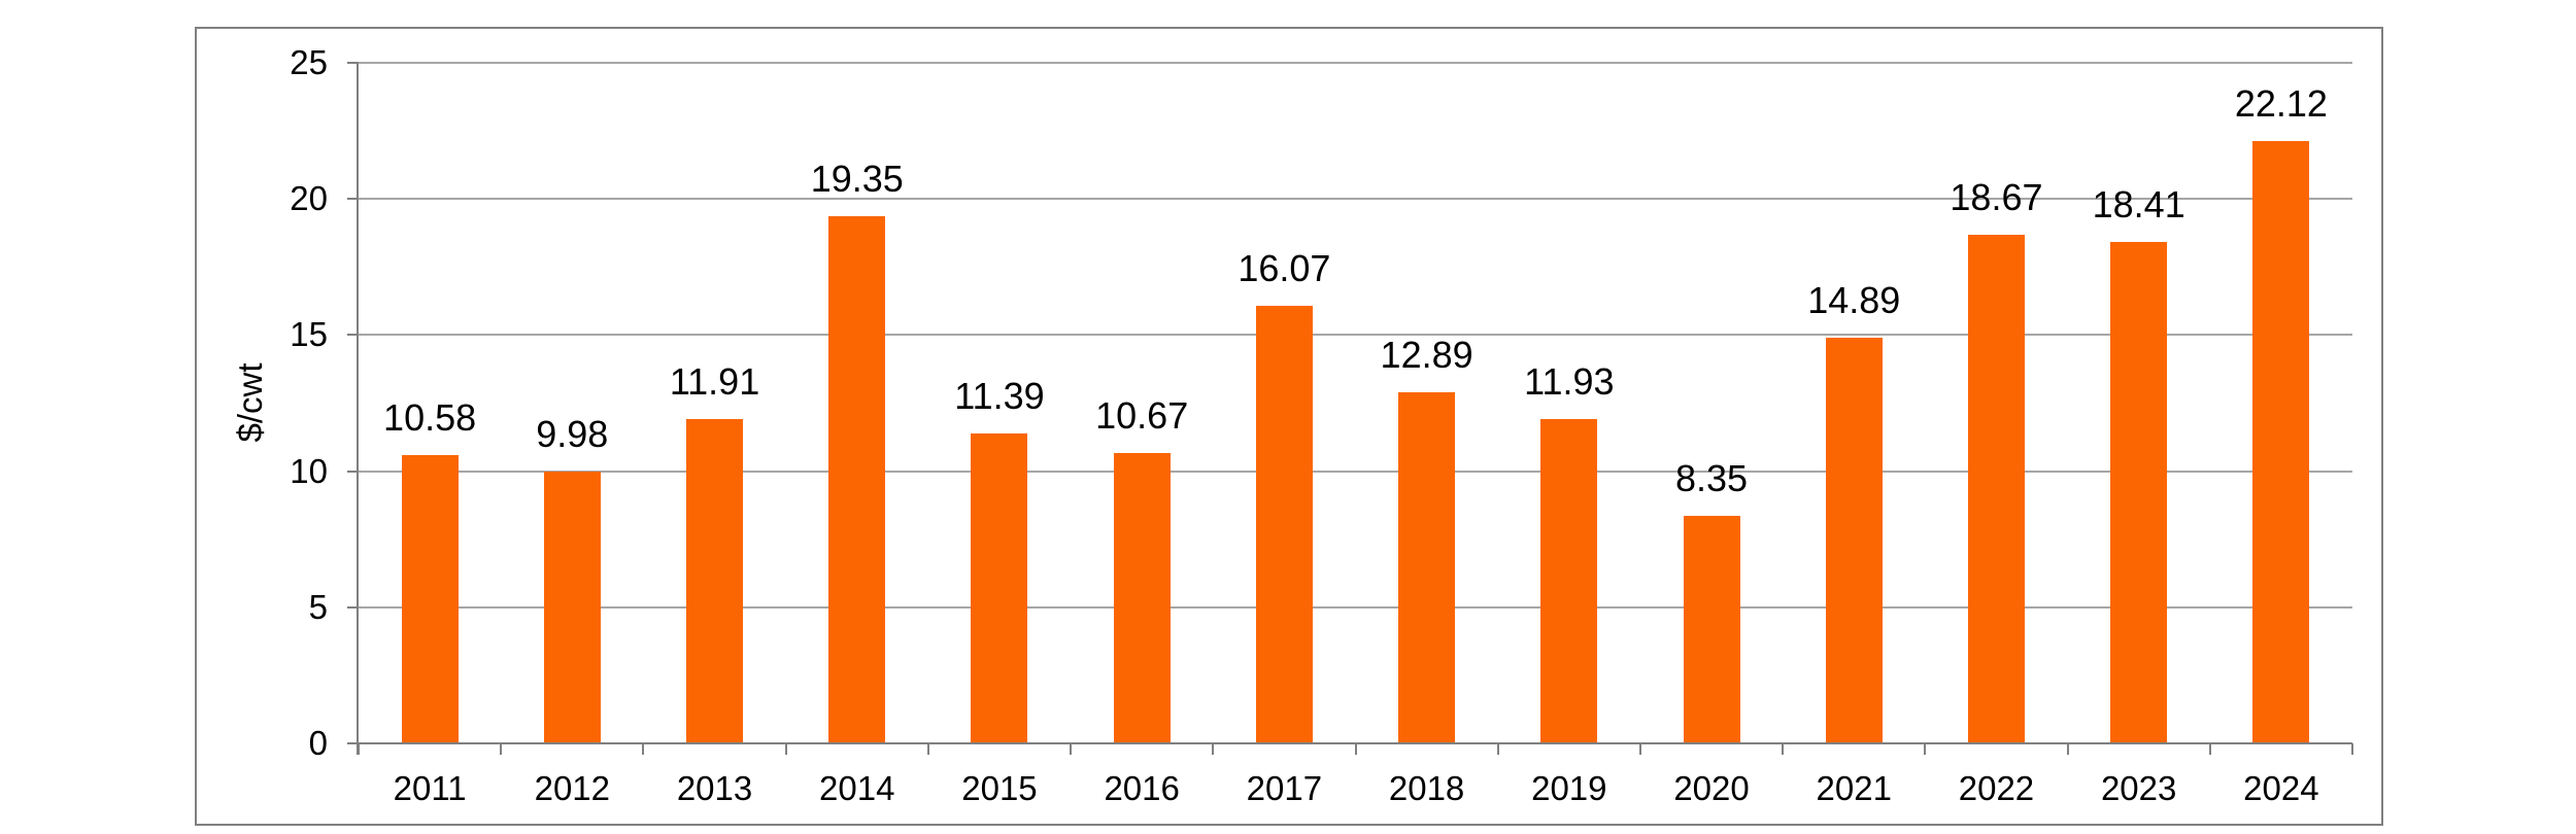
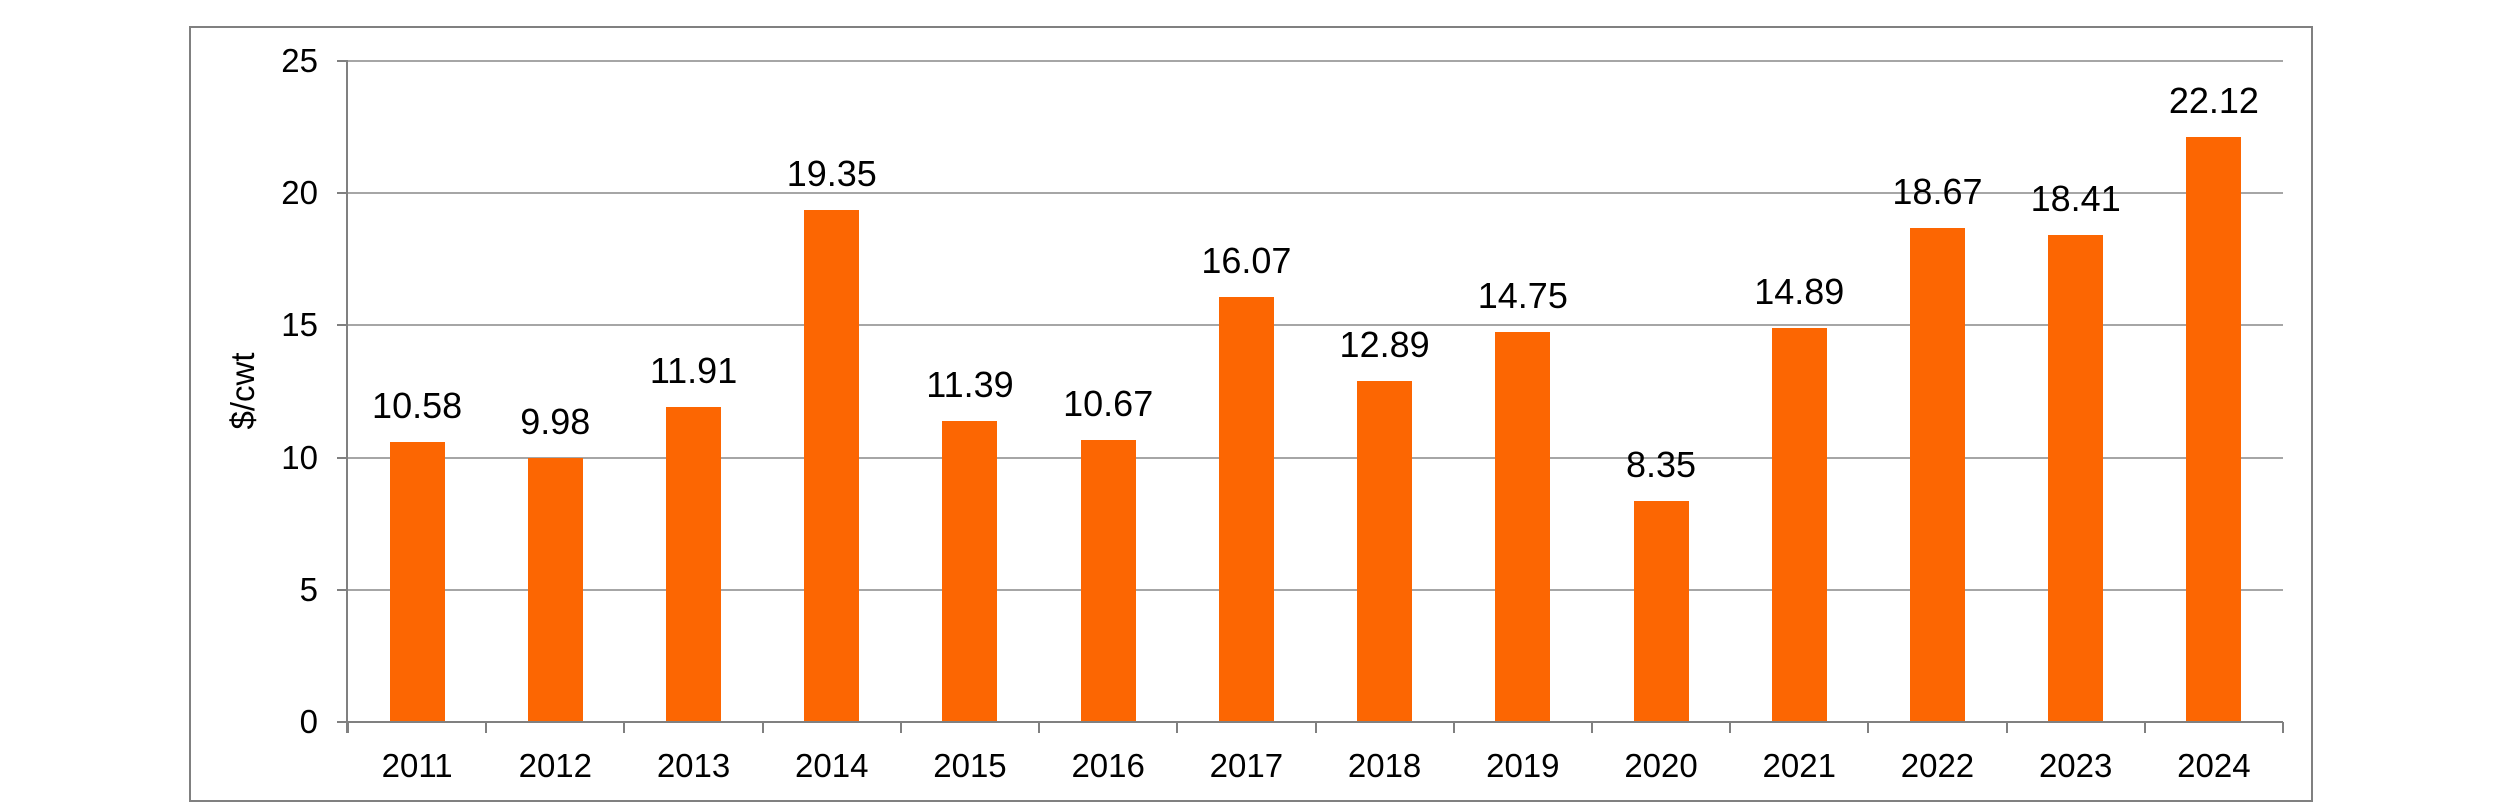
2019: 11.93 -> 14.75
